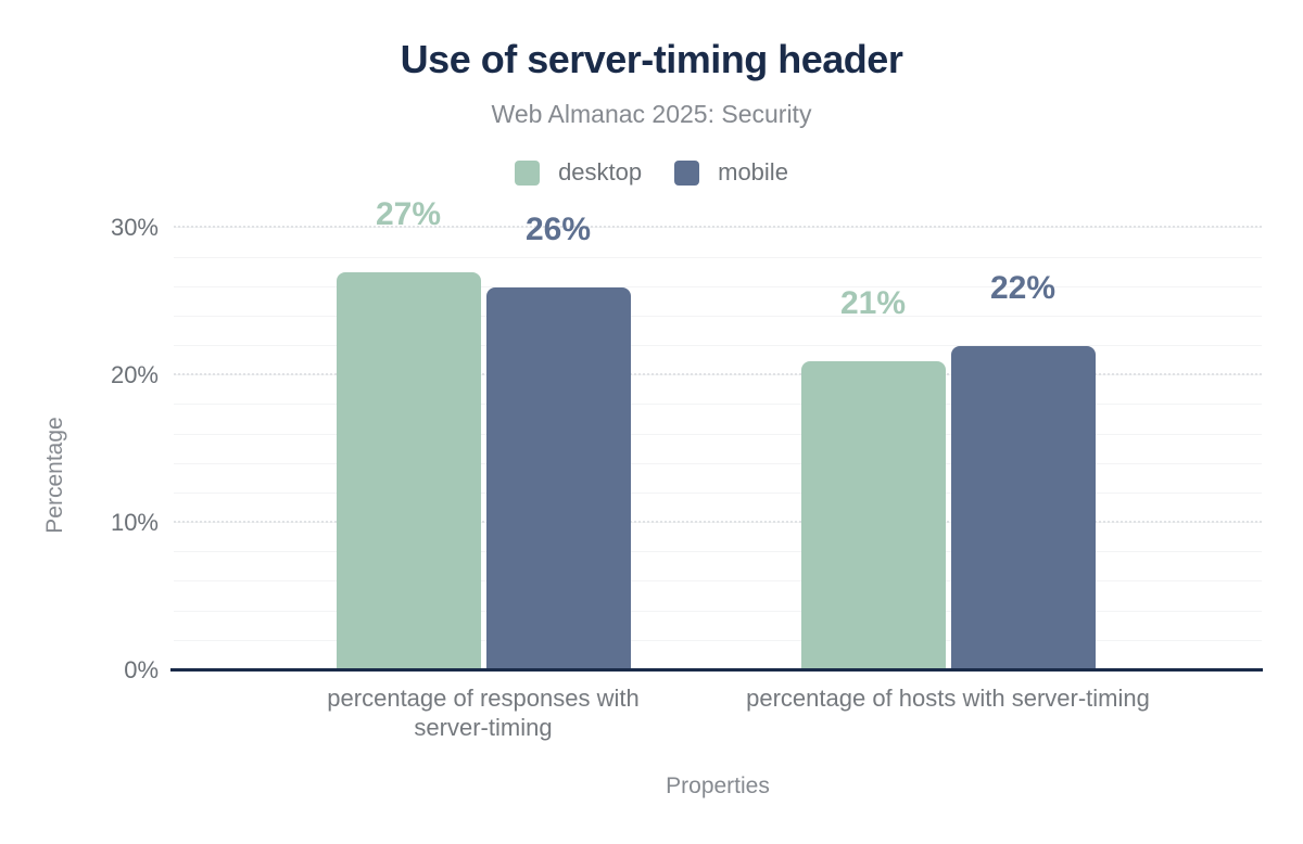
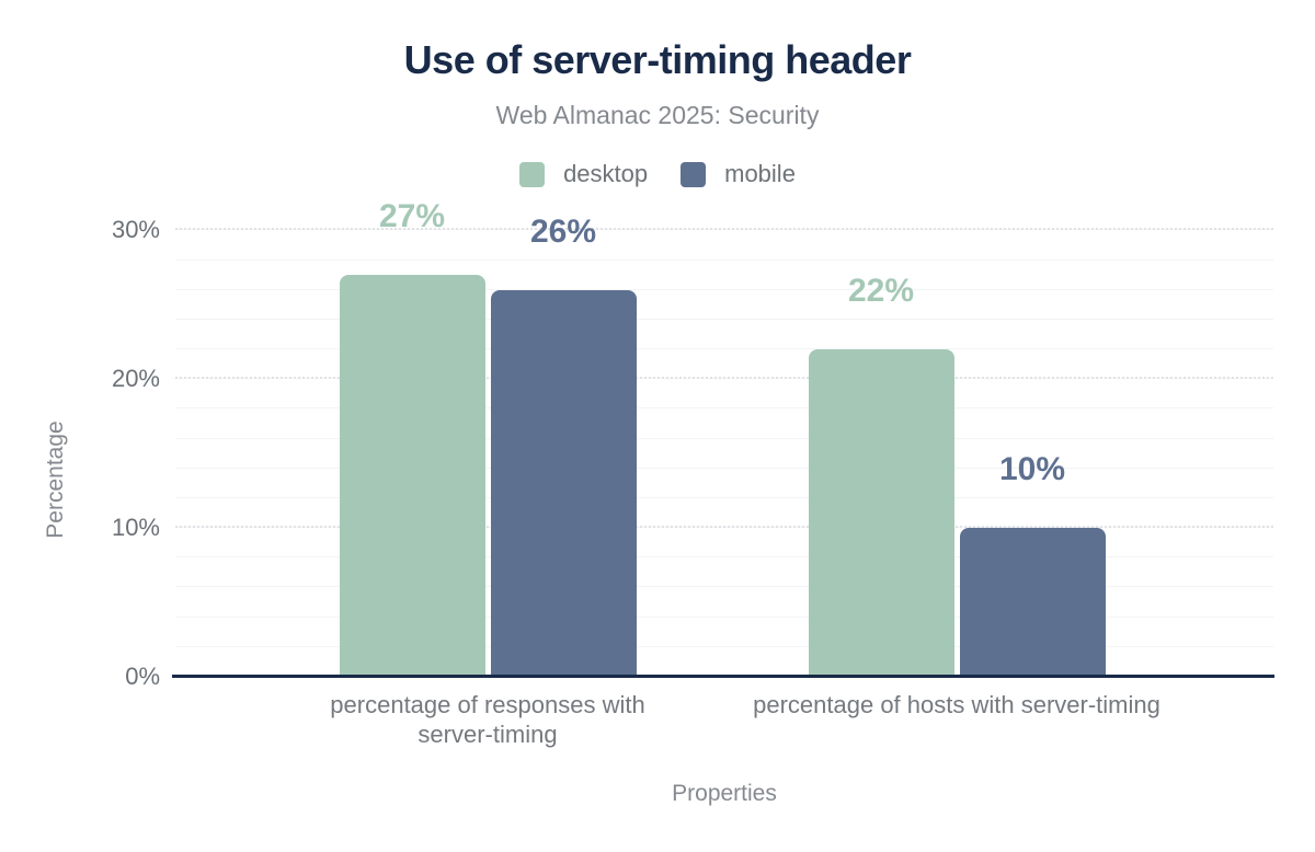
desktop/percentage of hosts with server-timing: 21% -> 22%
mobile/percentage of hosts with server-timing: 22% -> 10%
